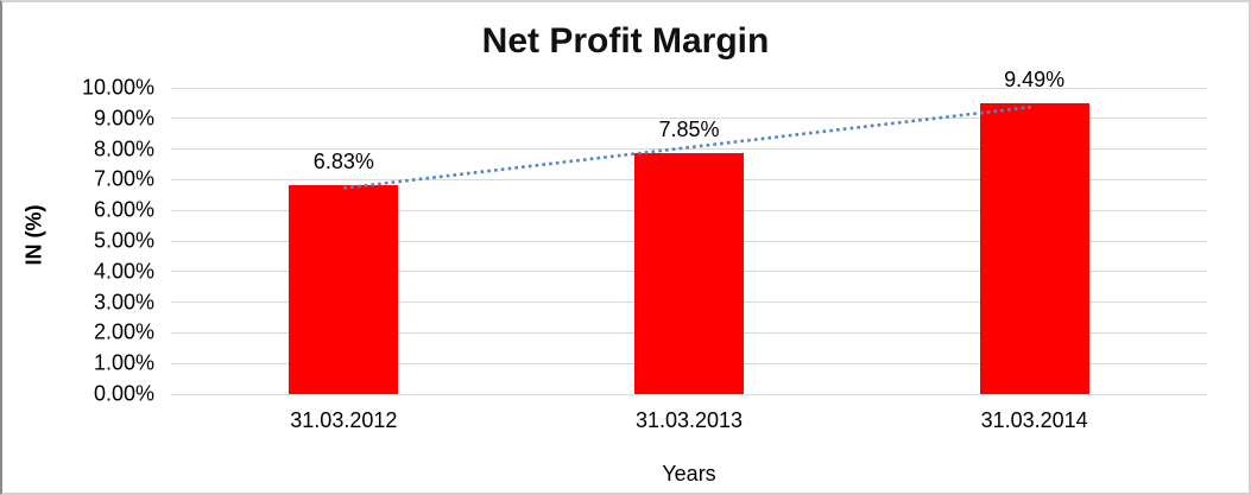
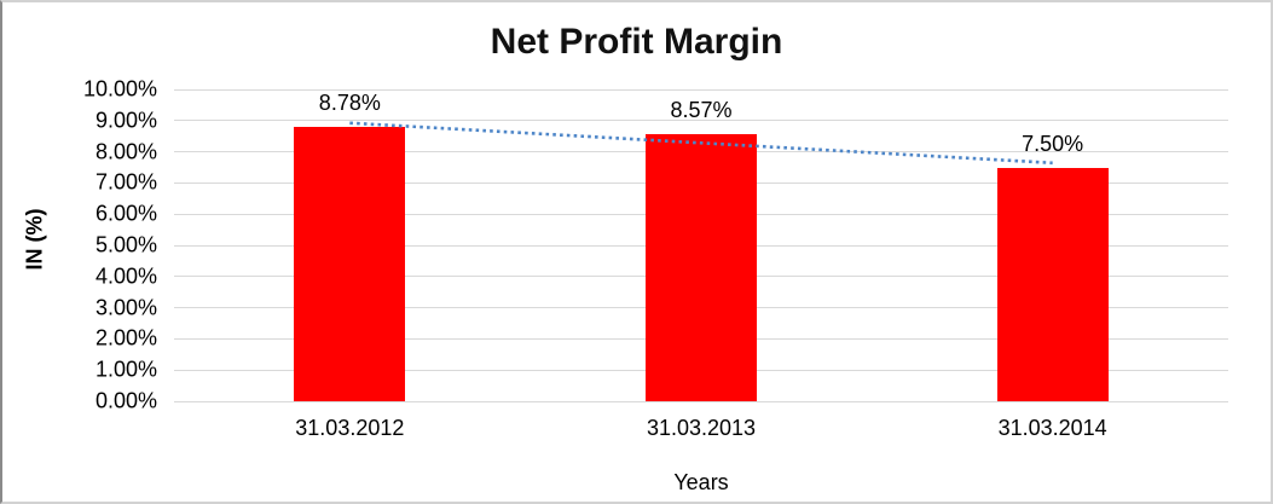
31.03.2012: 6.83% -> 8.78%
31.03.2013: 7.85% -> 8.57%
31.03.2014: 9.49% -> 7.50%
